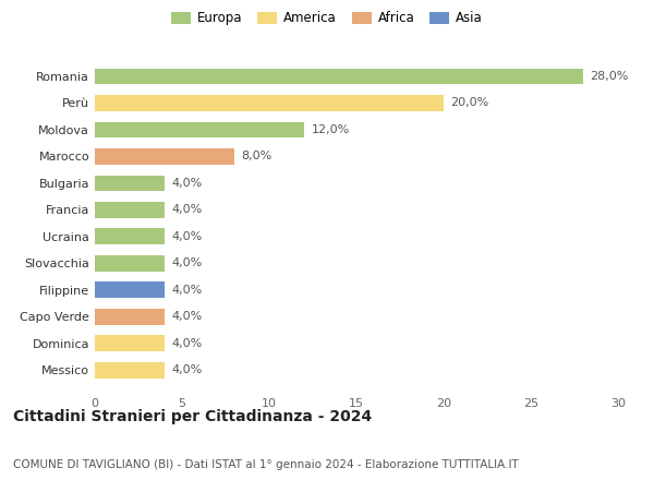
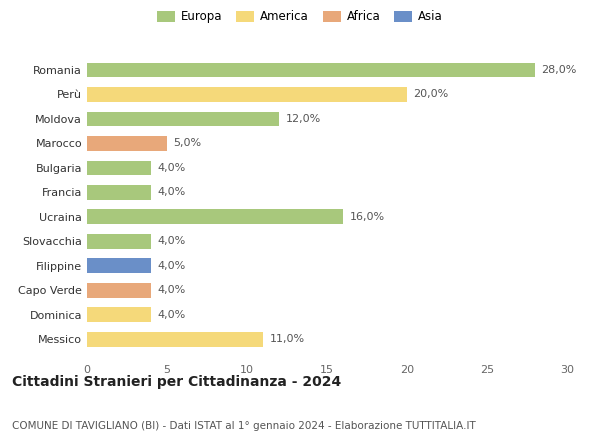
Marocco: 8,0% -> 5,0%
Ucraina: 4,0% -> 16,0%
Messico: 4,0% -> 11,0%
